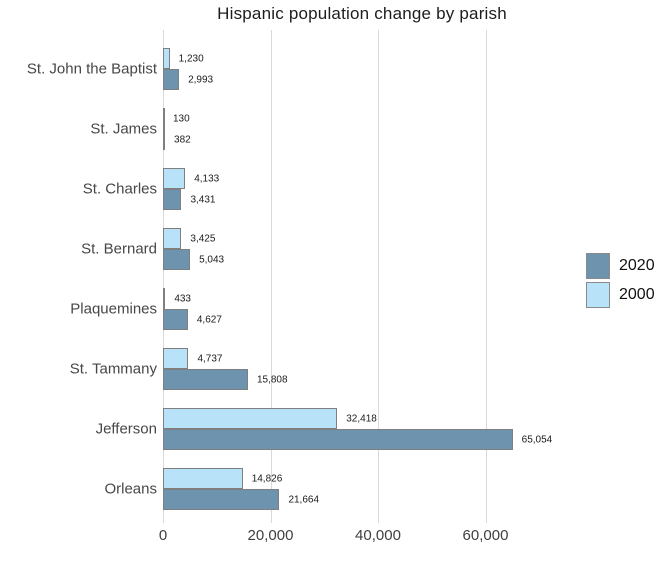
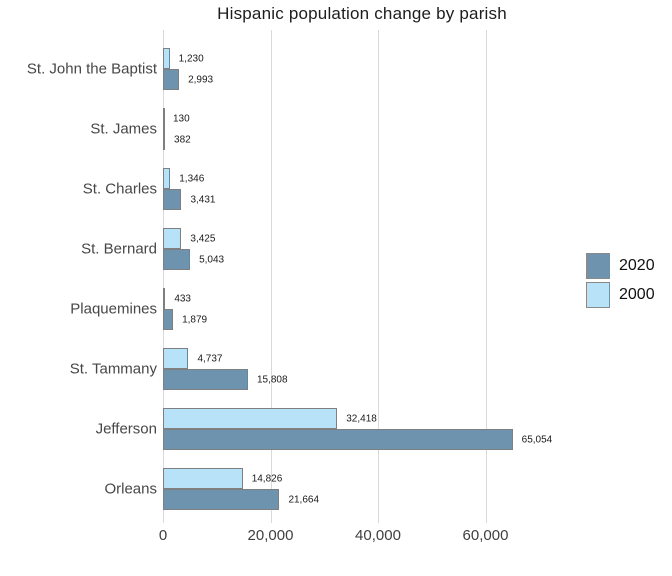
2000/St. Charles: 4,133 -> 1,346
2020/Plaquemines: 4,627 -> 1,879
